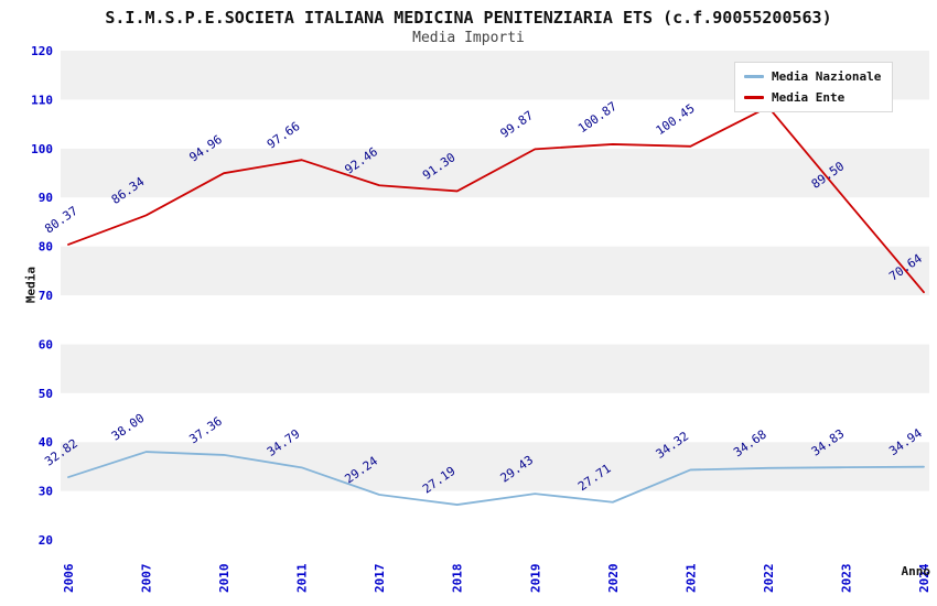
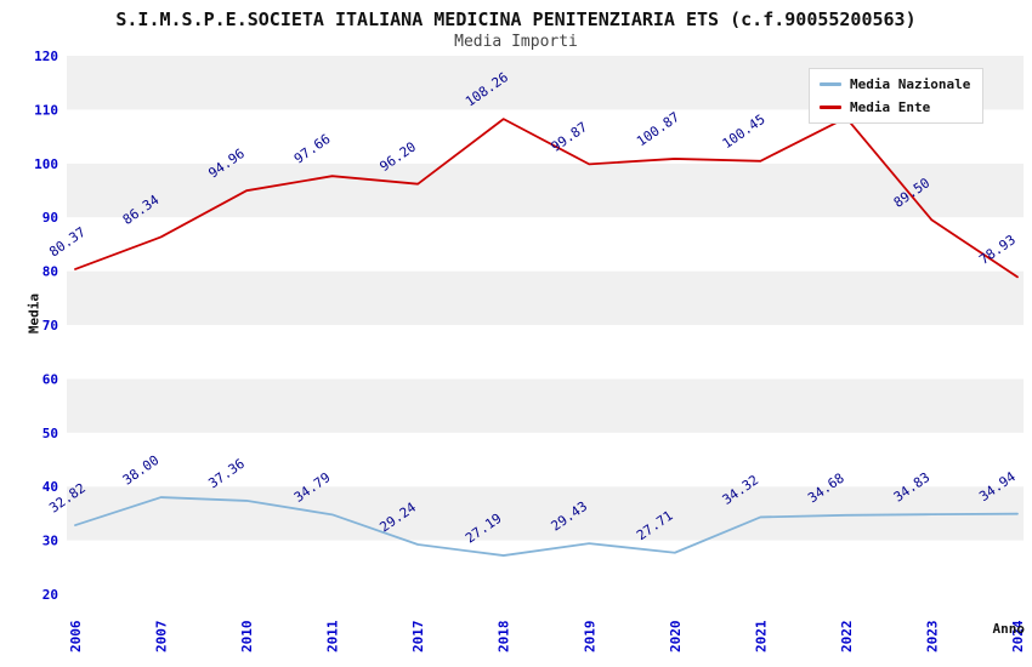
Media Ente/2017: 92.46 -> 96.20
Media Ente/2018: 91.30 -> 108.26
Media Ente/2024: 70.64 -> 78.93
